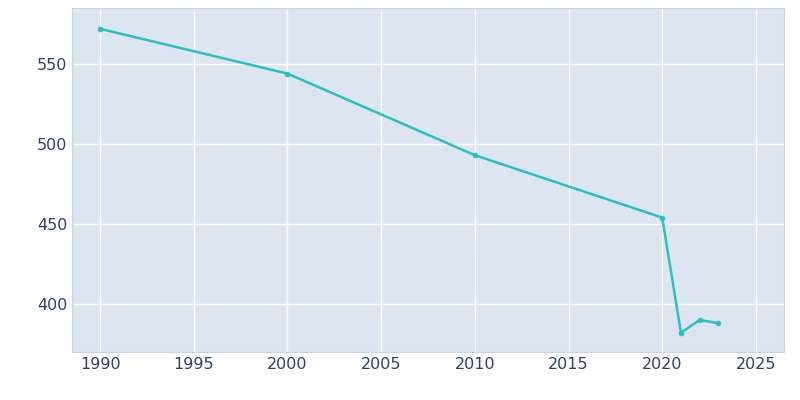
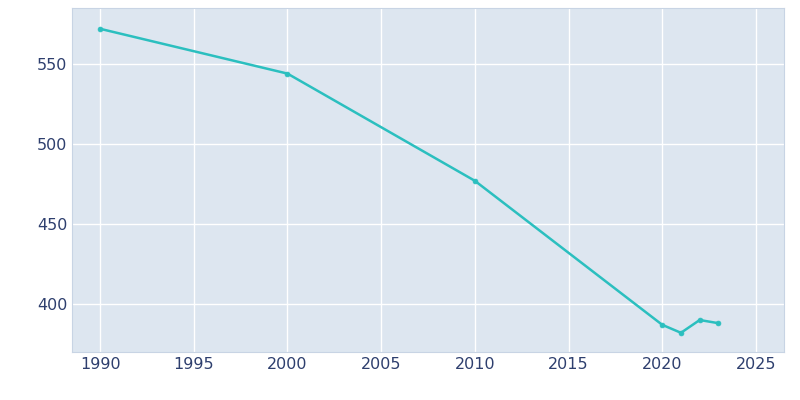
2010: 493 -> 477
2020: 454 -> 387
